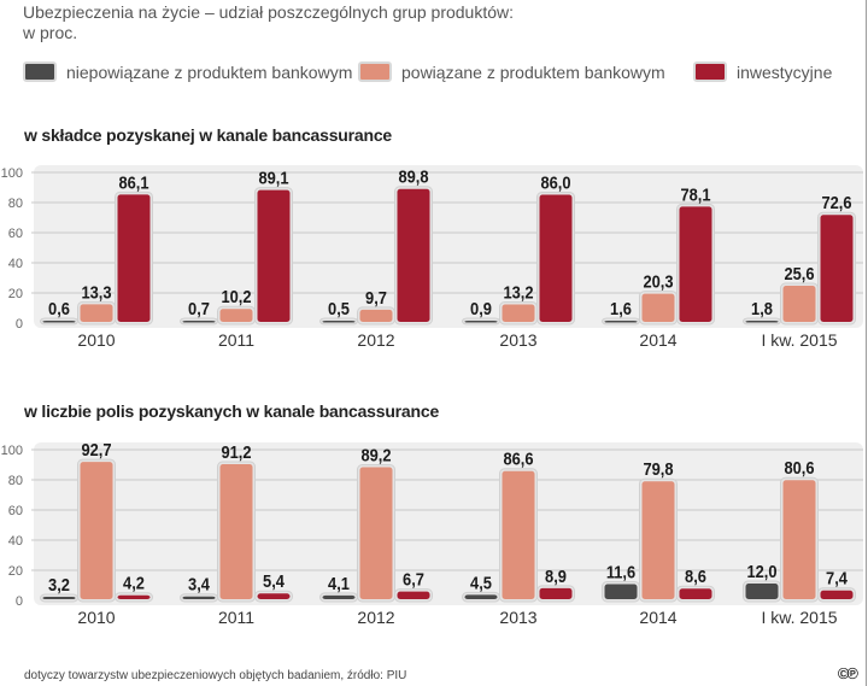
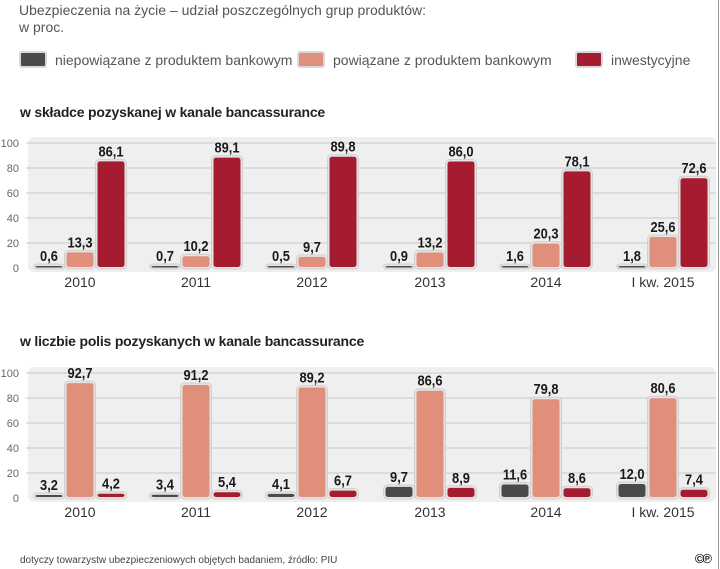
w liczbie polis pozyskanych w kanale bancassurance/niepowiązane z produktem bankowym/2013: 4,5 -> 9,7
